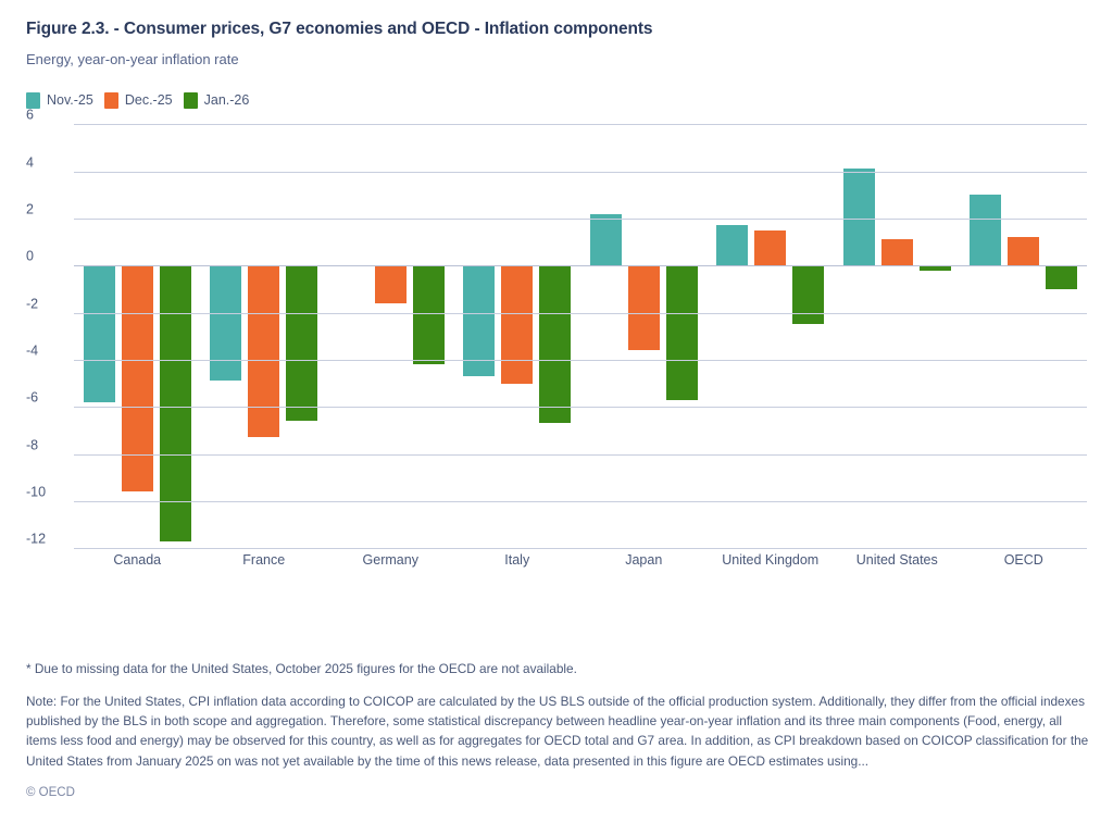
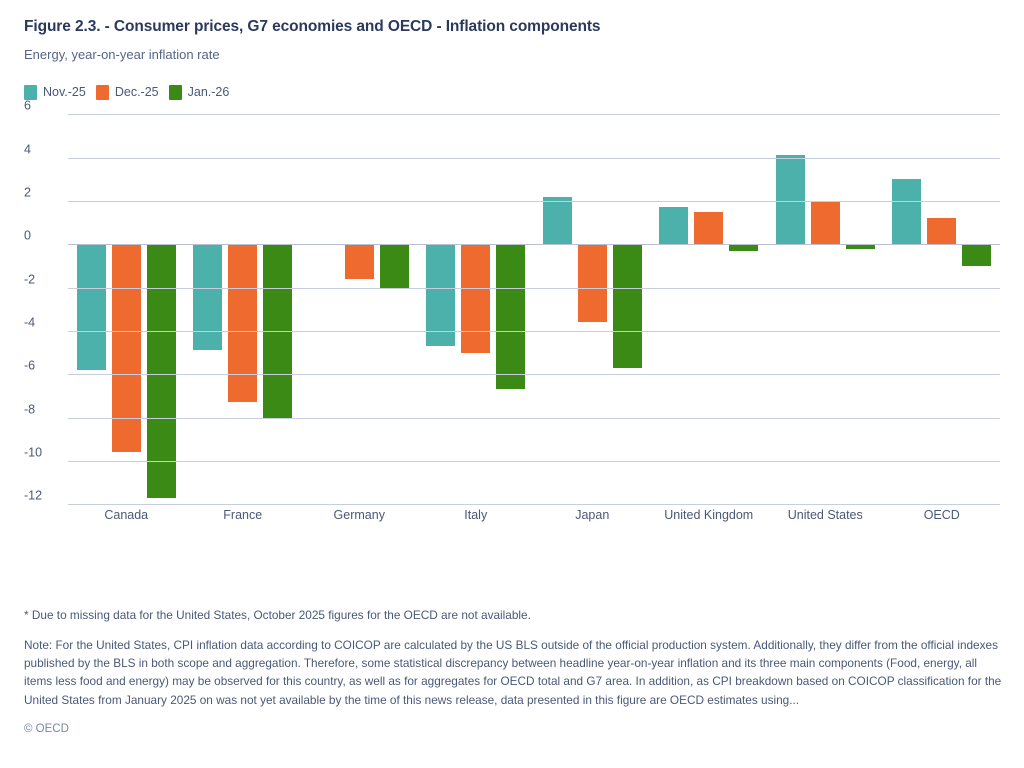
Jan.-26/France: -6.6 -> -8.0
Jan.-26/Germany: -4.2 -> -2.0
Jan.-26/United Kingdom: -2.5 -> -0.3
Dec.-25/United States: 1.1 -> 2.0
